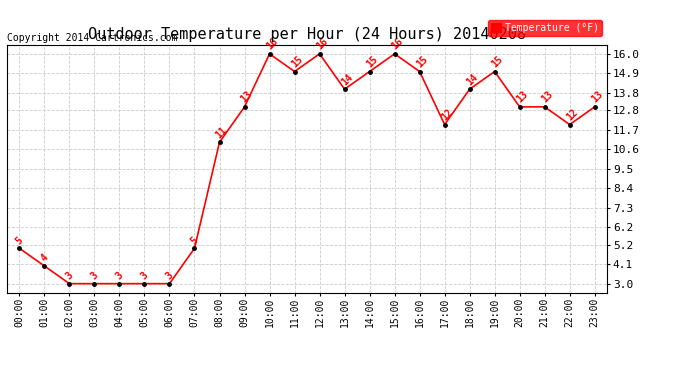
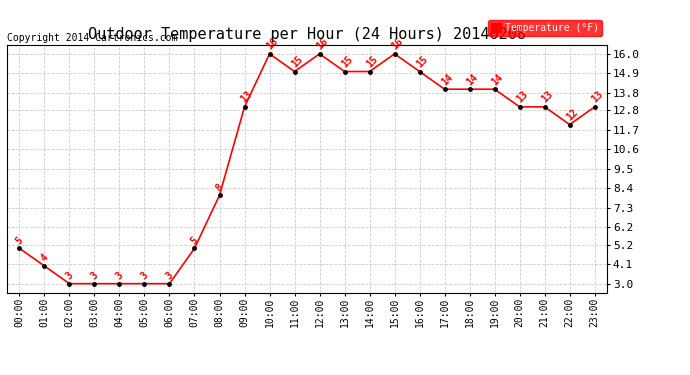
08:00: 11 -> 8
13:00: 14 -> 15
17:00: 12 -> 14
19:00: 15 -> 14
